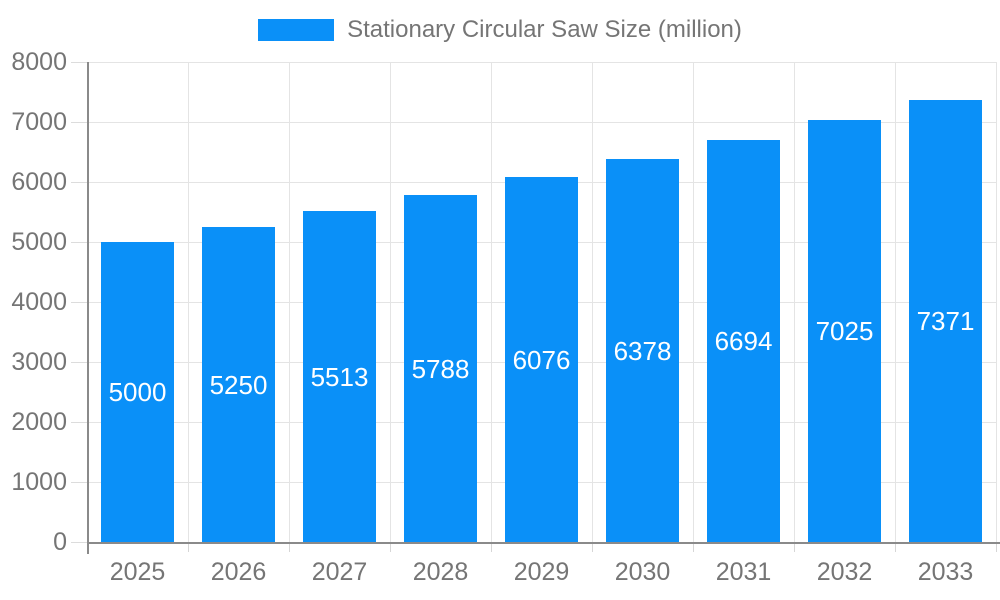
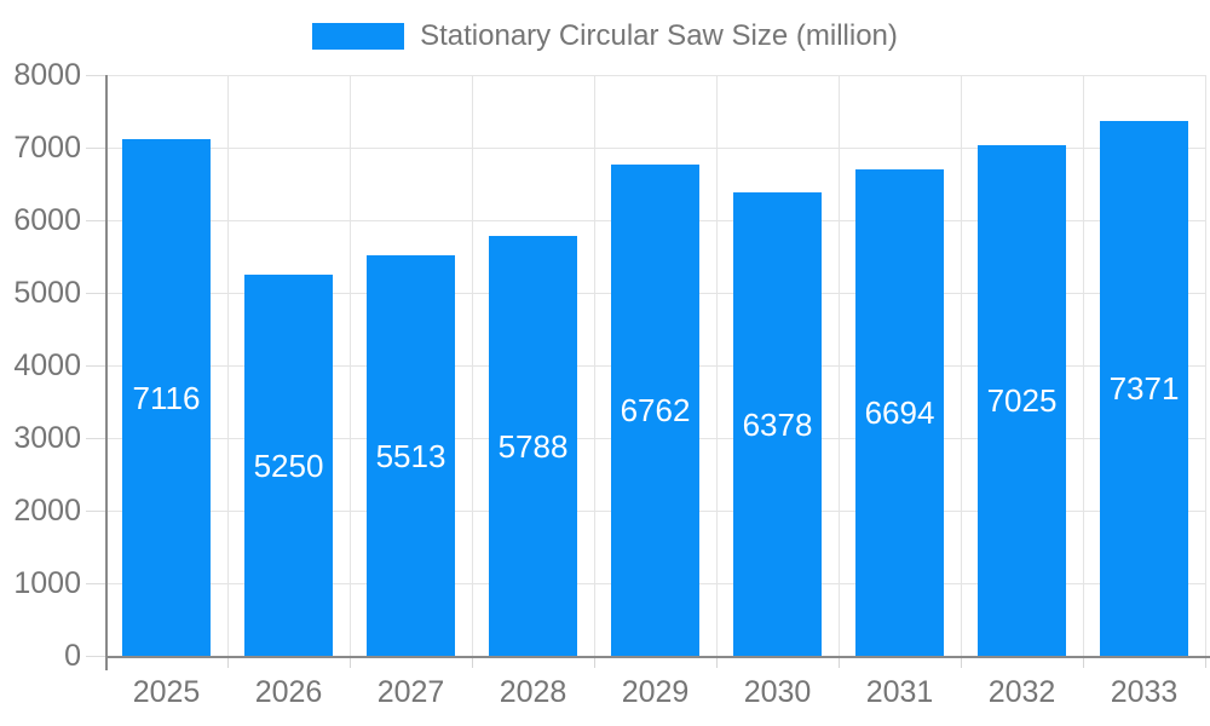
2025: 5000 -> 7116
2029: 6076 -> 6762
